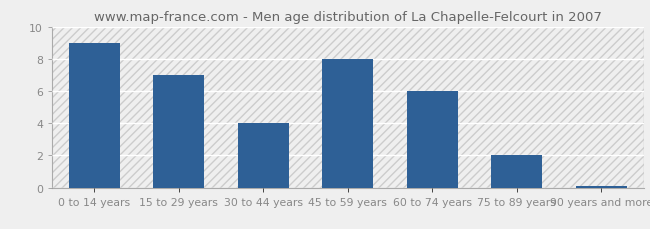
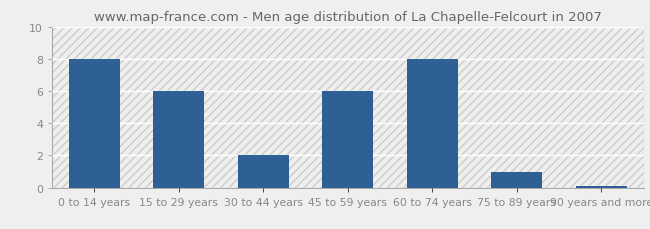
0 to 14 years: 9.0 -> 8.0
15 to 29 years: 7.0 -> 6.0
30 to 44 years: 4.0 -> 2.0
45 to 59 years: 8.0 -> 6.0
60 to 74 years: 6.0 -> 8.0
75 to 89 years: 2.0 -> 1.0
